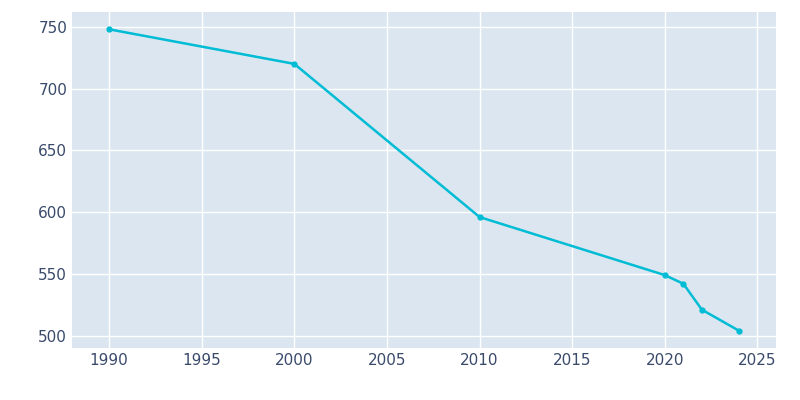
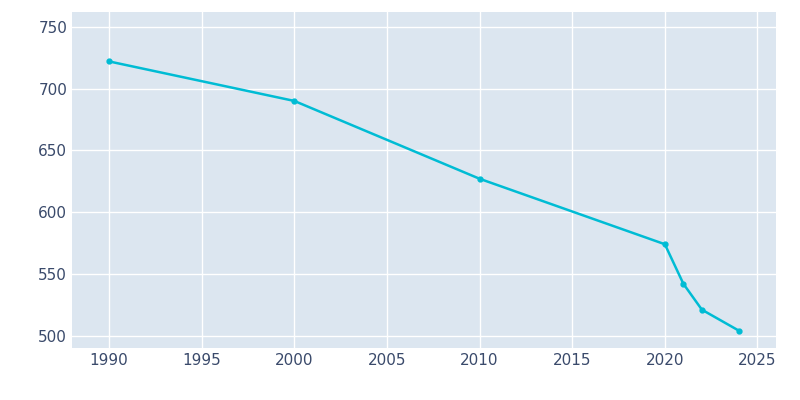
1990: 748 -> 722
2000: 720 -> 690
2010: 596 -> 627
2020: 549 -> 574
